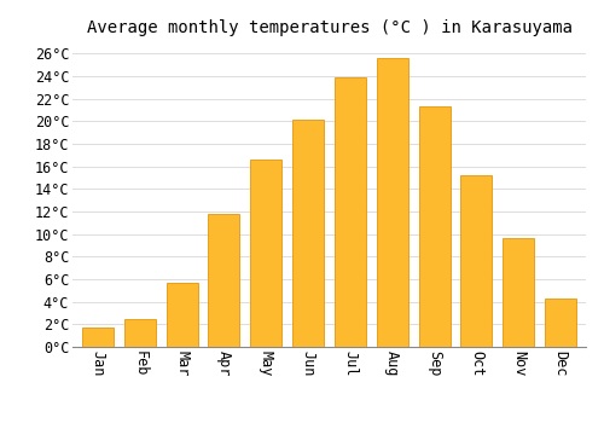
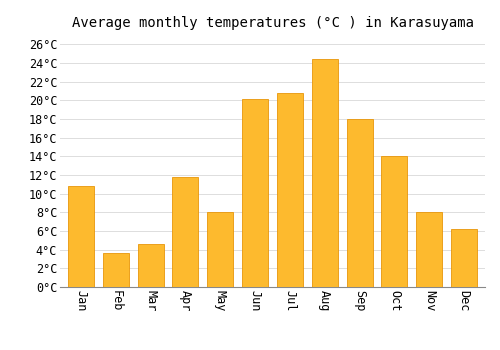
Jan: 1.7°C -> 10.8°C
Feb: 2.5°C -> 3.6°C
Mar: 5.7°C -> 4.6°C
May: 16.6°C -> 8.0°C
Jul: 23.9°C -> 20.8°C
Aug: 25.6°C -> 24.4°C
Sep: 21.3°C -> 18.0°C
Oct: 15.2°C -> 14.0°C
Nov: 9.6°C -> 8.0°C
Dec: 4.3°C -> 6.2°C
